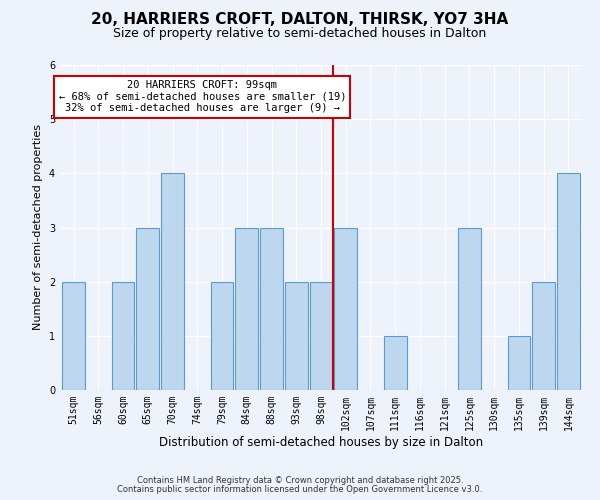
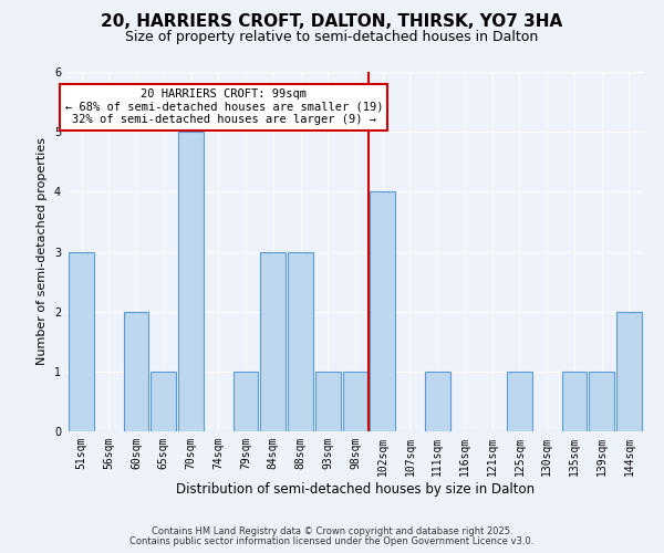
51sqm: 2 -> 3
65sqm: 3 -> 1
70sqm: 4 -> 5
79sqm: 2 -> 1
93sqm: 2 -> 1
98sqm: 2 -> 1
102sqm: 3 -> 4
125sqm: 3 -> 1
139sqm: 2 -> 1
144sqm: 4 -> 2
